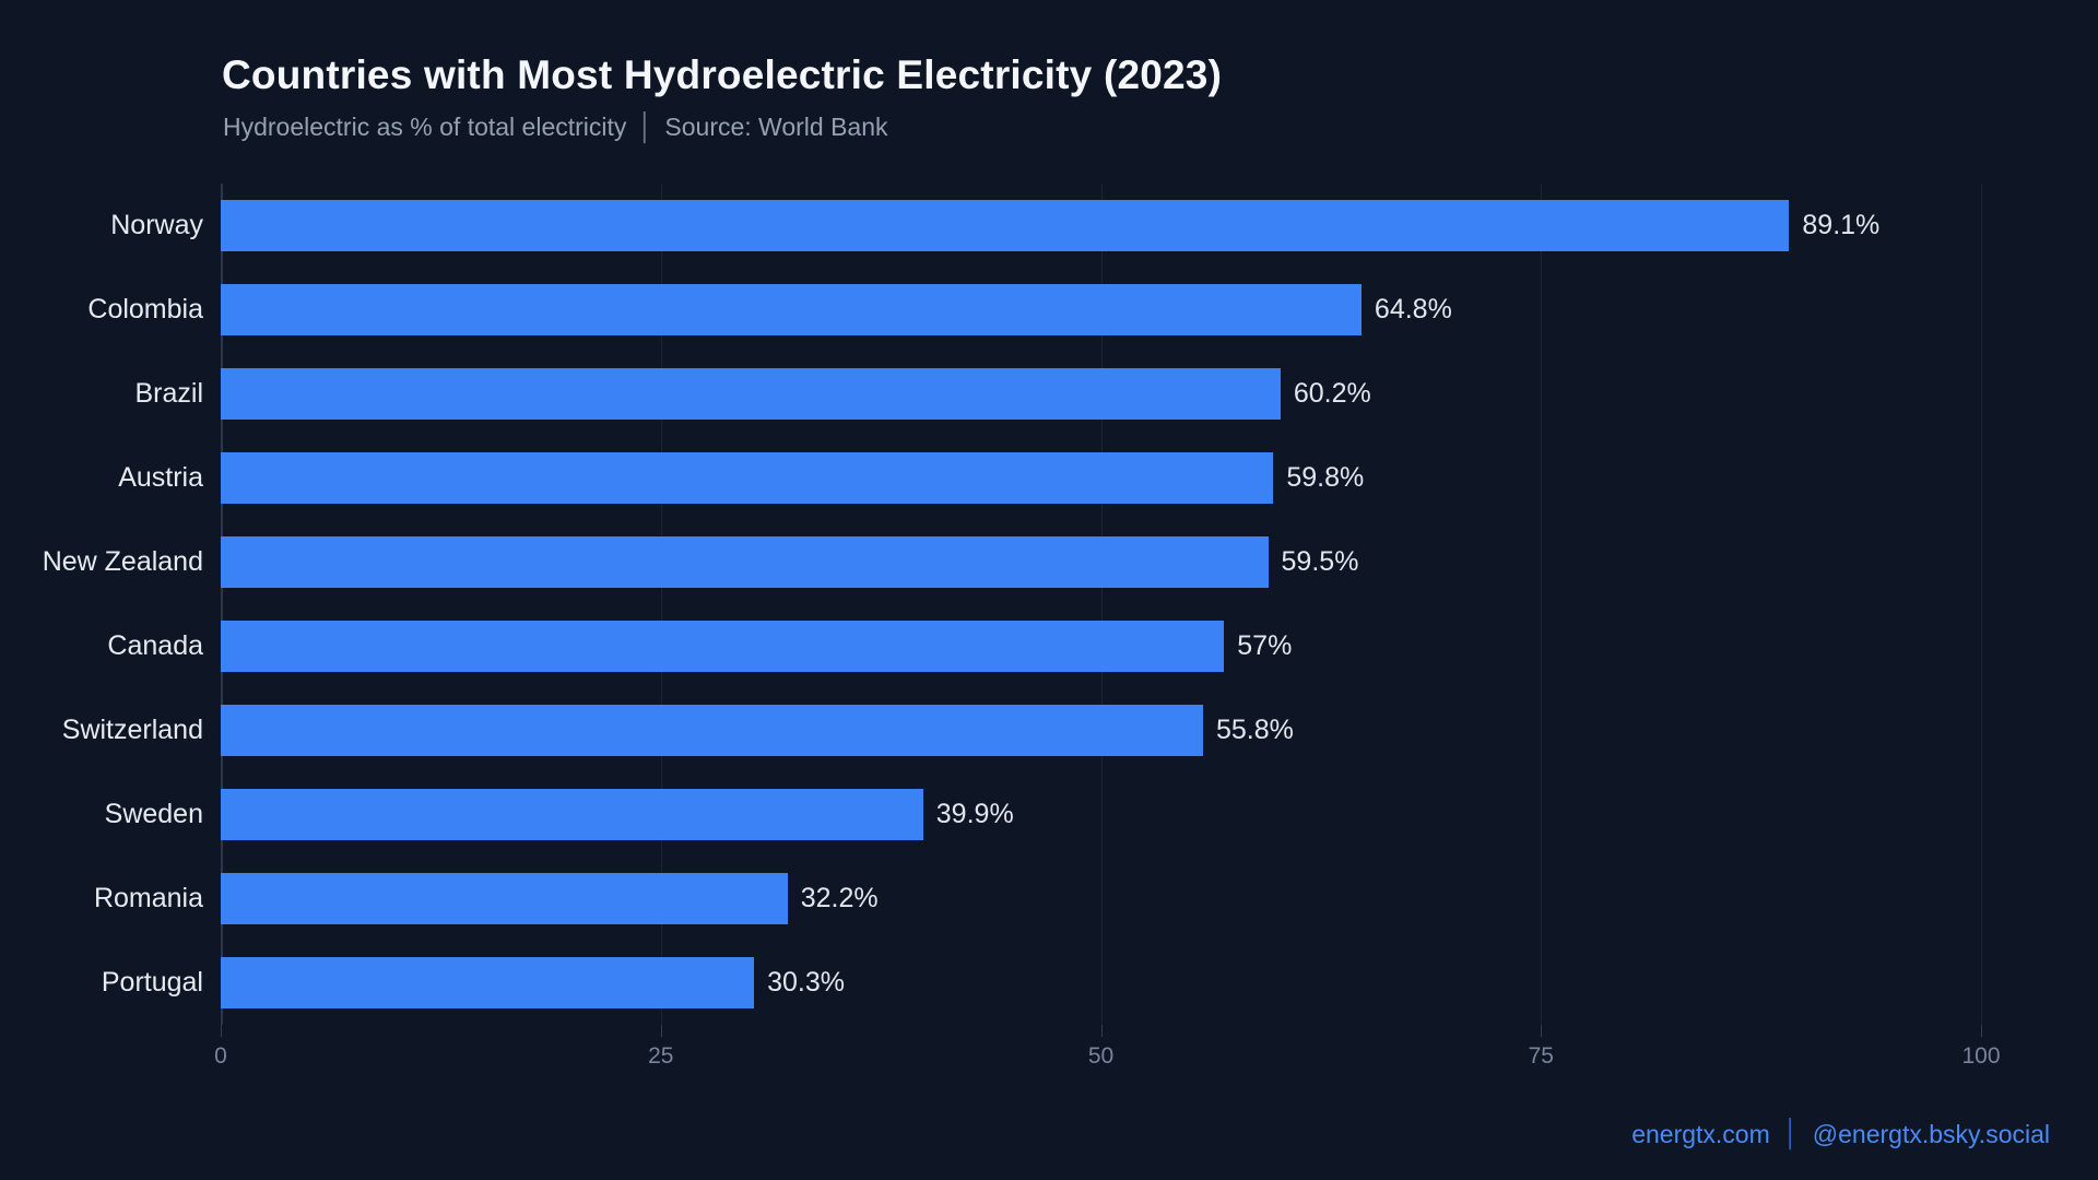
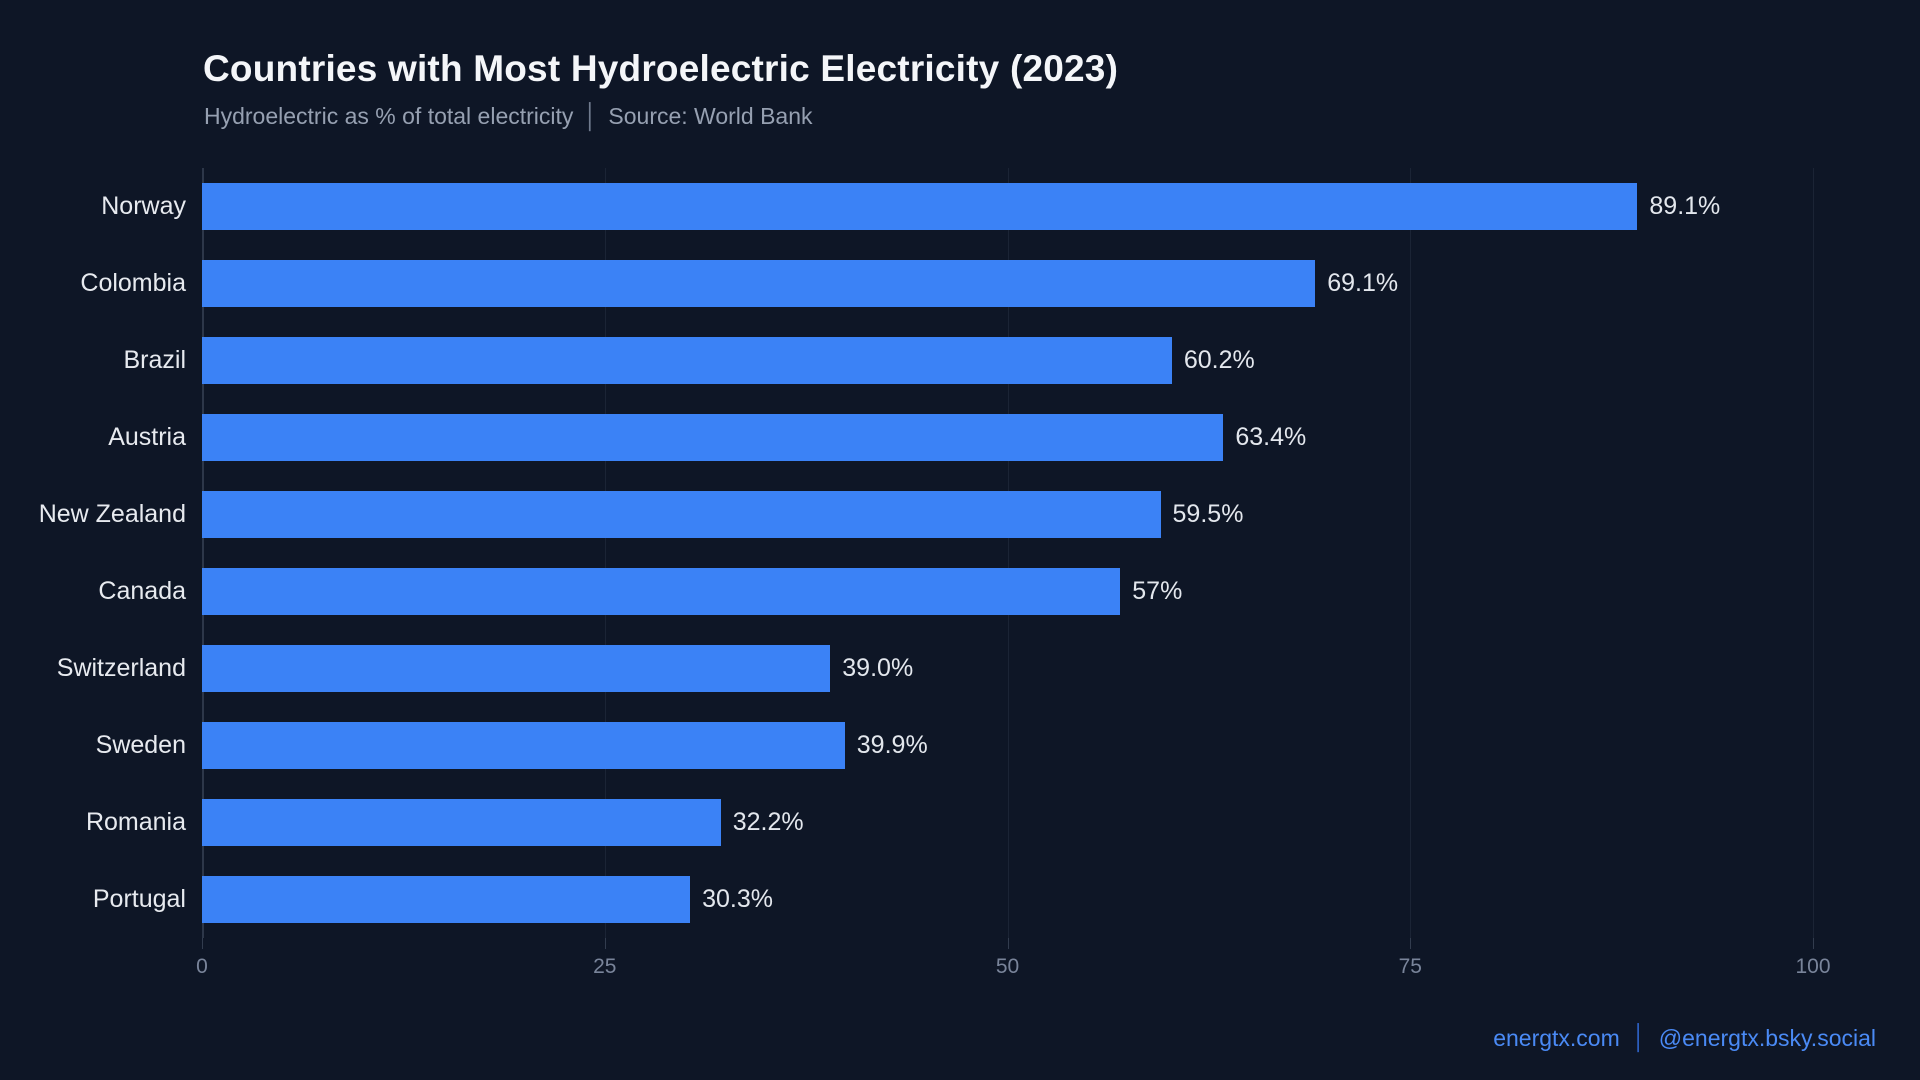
Colombia: 64.8% -> 69.1%
Austria: 59.8% -> 63.4%
Switzerland: 55.8% -> 39.0%
